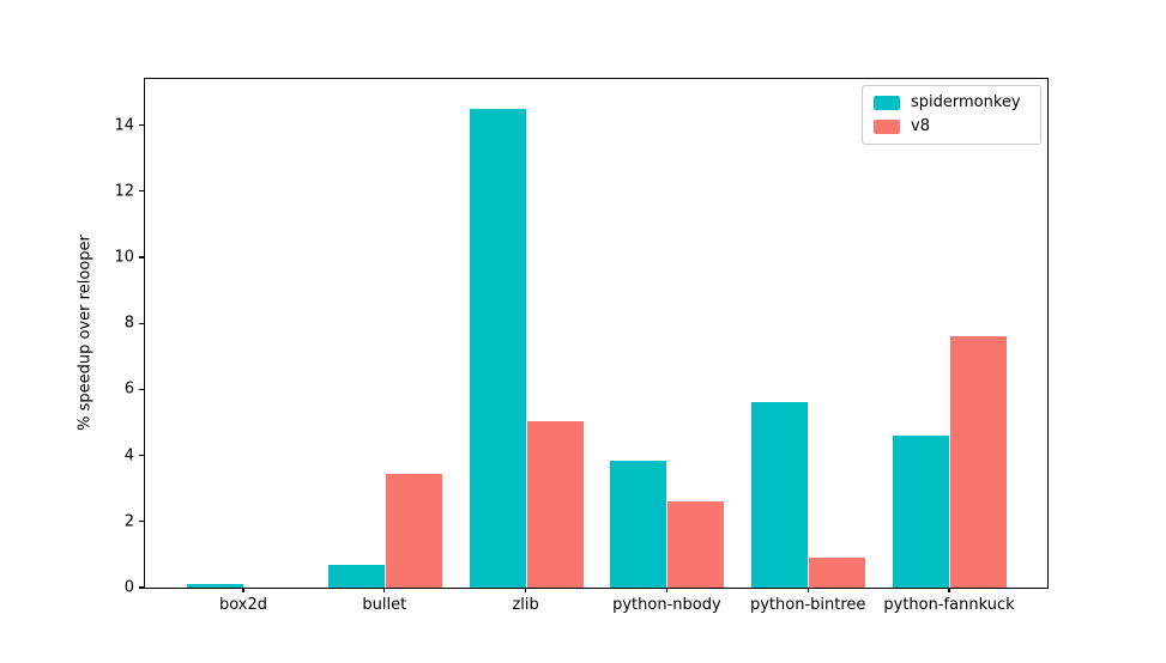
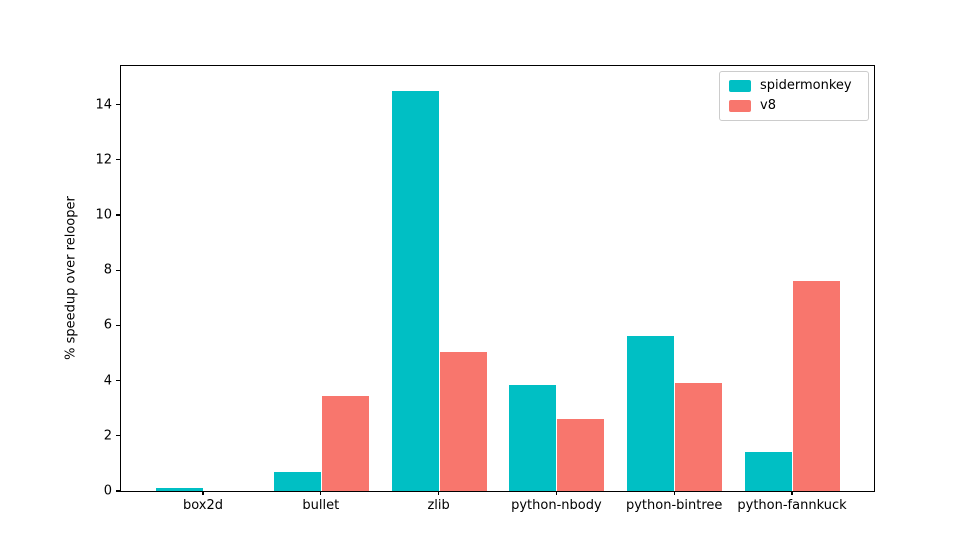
v8/python-bintree: 0.9 -> 3.9
spidermonkey/python-fannkuck: 4.6 -> 1.4
